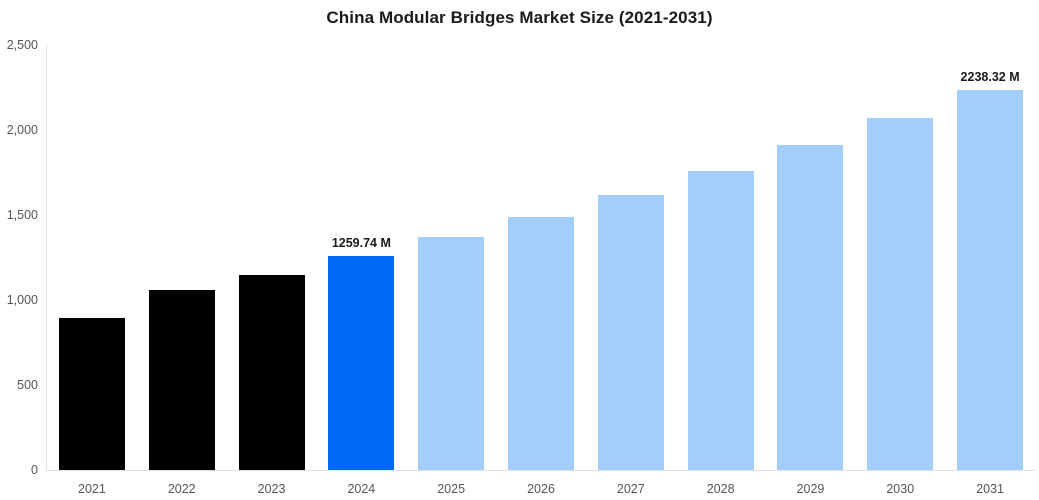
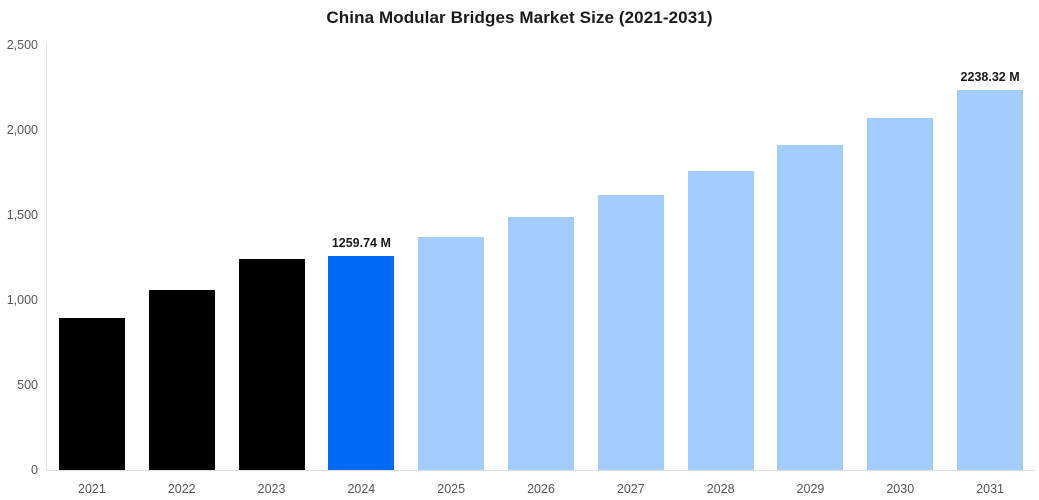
2023: 1150 -> 1240
